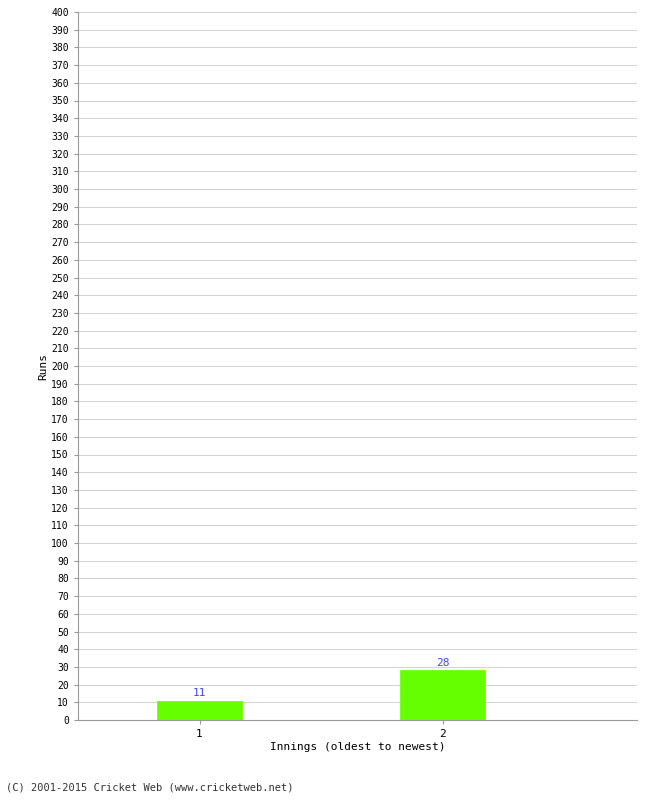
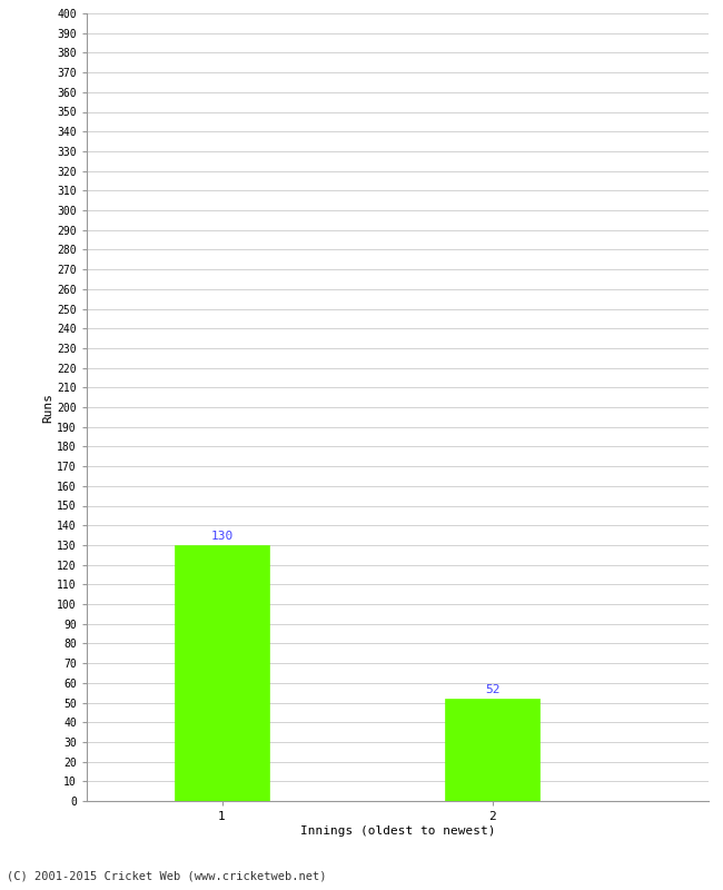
1: 11 -> 130
2: 28 -> 52
